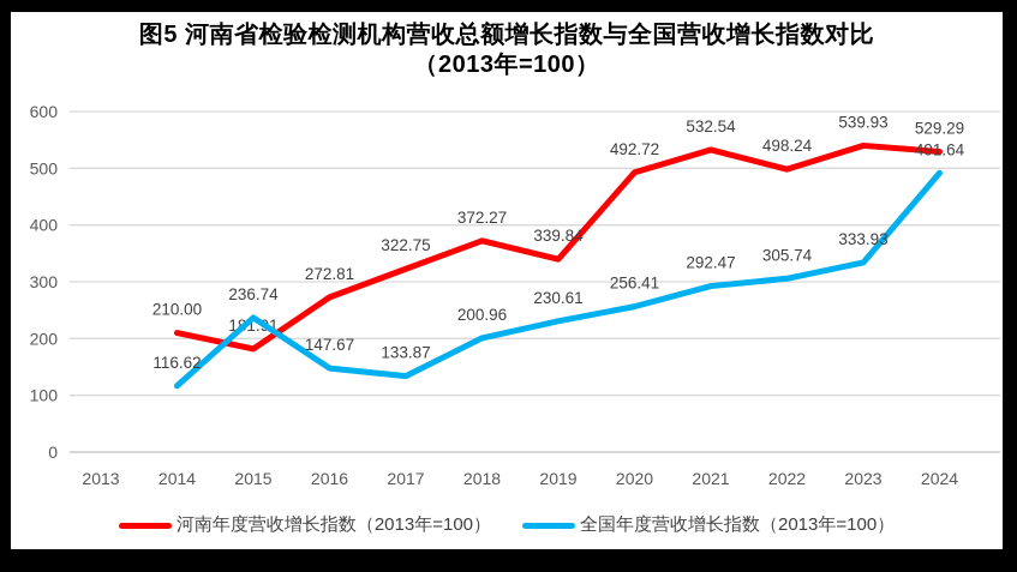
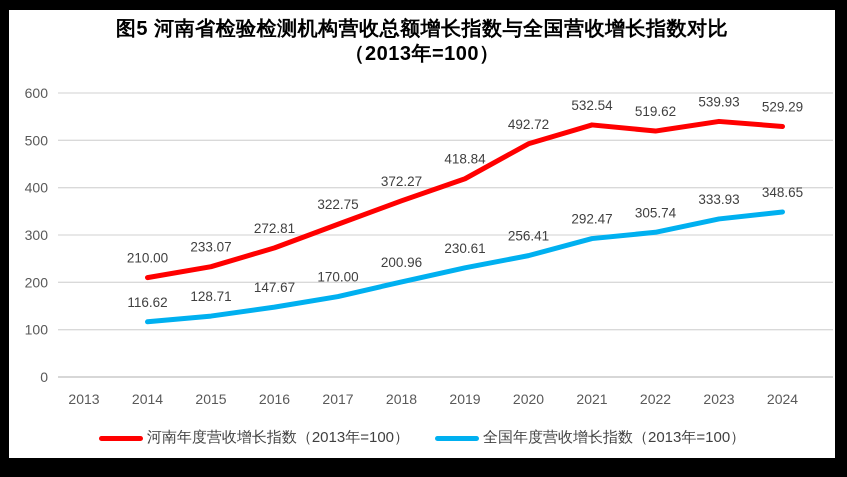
河南年度营收增长指数（2013年=100）/2015: 181.91 -> 233.07
全国年度营收增长指数（2013年=100）/2015: 236.74 -> 128.71
全国年度营收增长指数（2013年=100）/2017: 133.87 -> 170.00
河南年度营收增长指数（2013年=100）/2019: 339.84 -> 418.84
河南年度营收增长指数（2013年=100）/2022: 498.24 -> 519.62
全国年度营收增长指数（2013年=100）/2024: 491.64 -> 348.65
